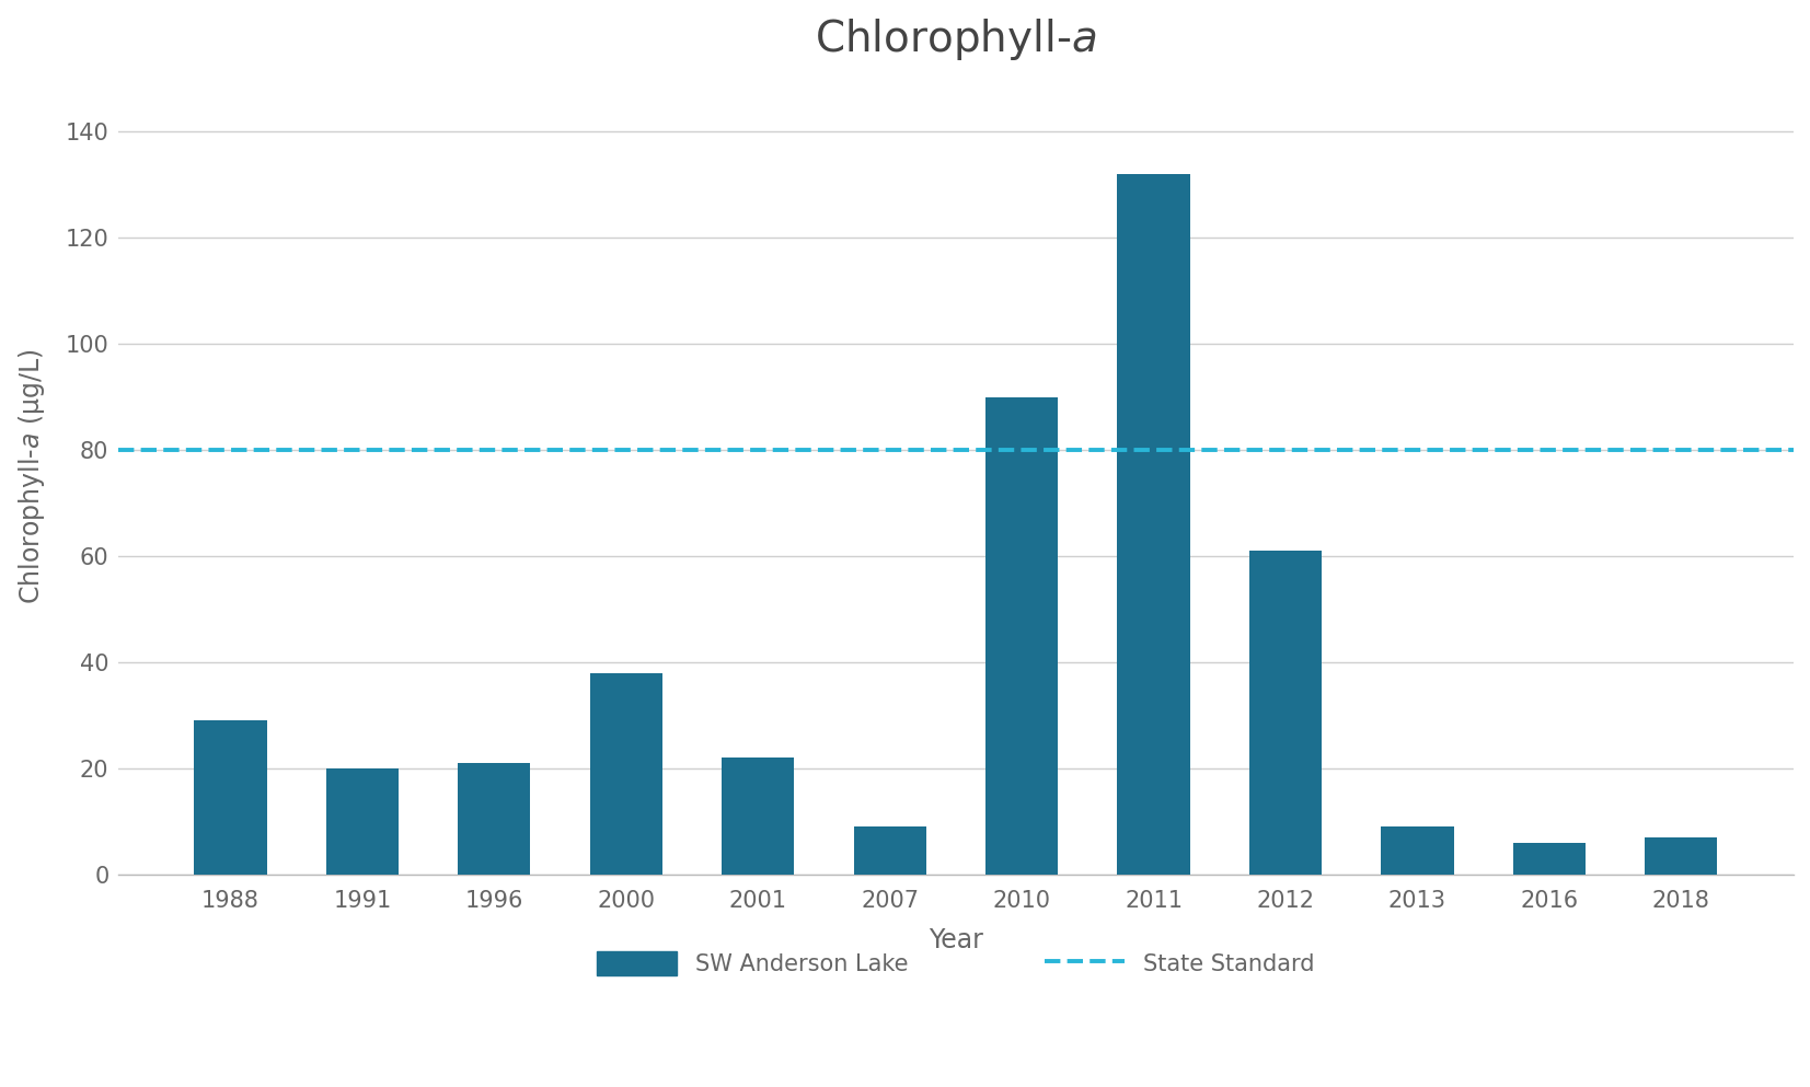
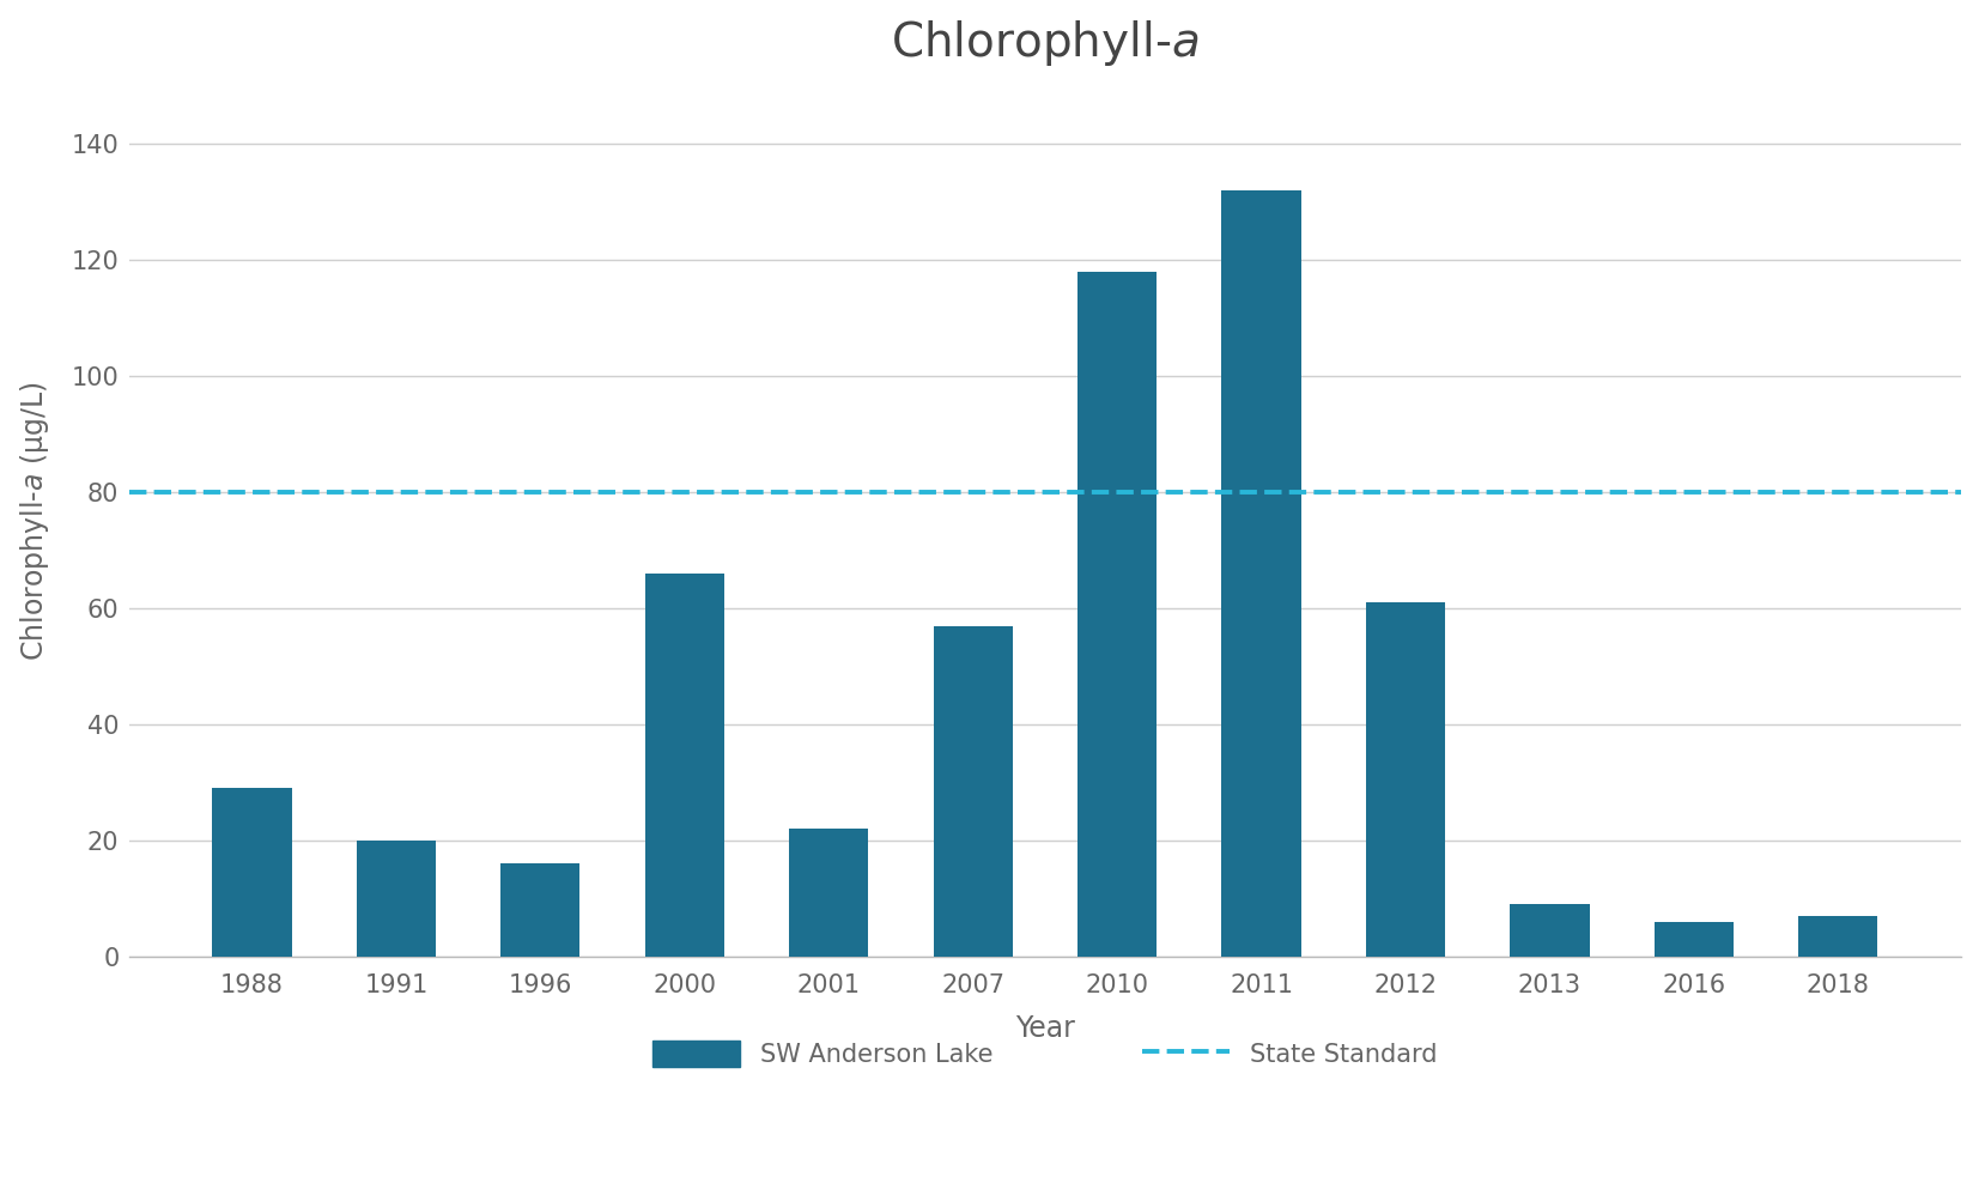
1996: 21 -> 16
2000: 38 -> 66
2007: 9 -> 57
2010: 90 -> 118
